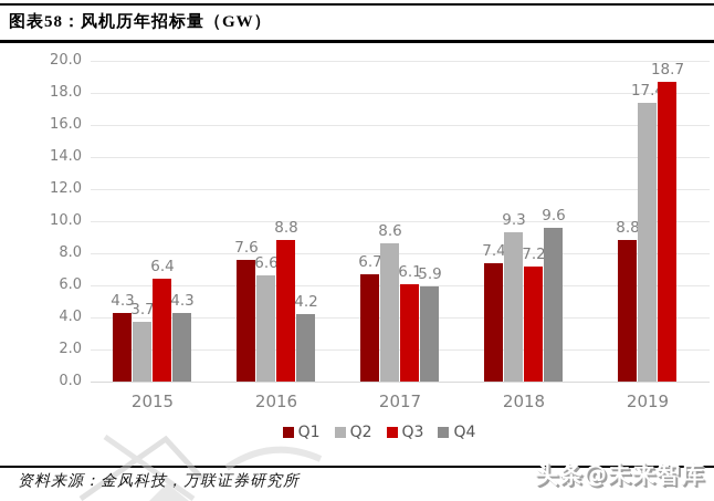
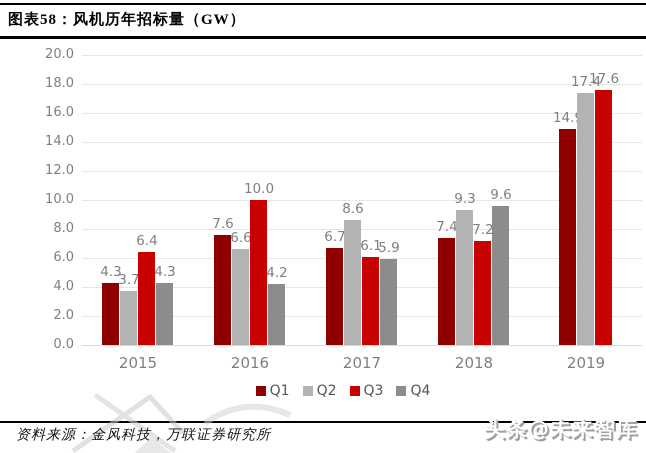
Q3/2016: 8.8 -> 10.0
Q1/2019: 8.8 -> 14.9
Q3/2019: 18.7 -> 17.6
